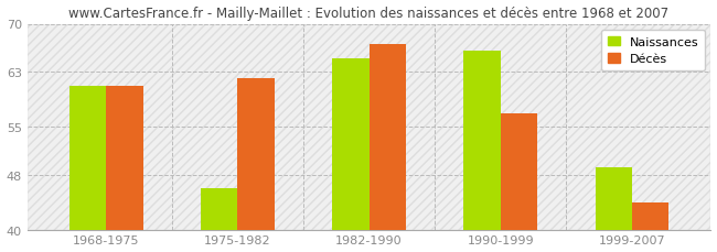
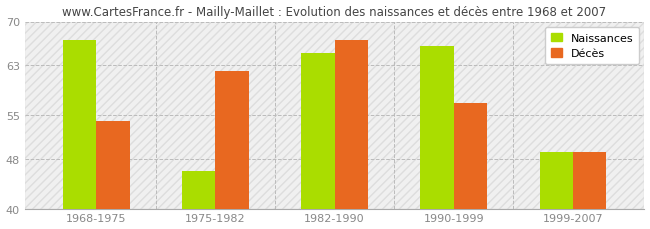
Naissances/1968-1975: 61 -> 67
Décès/1968-1975: 61 -> 54
Décès/1999-2007: 44 -> 49
